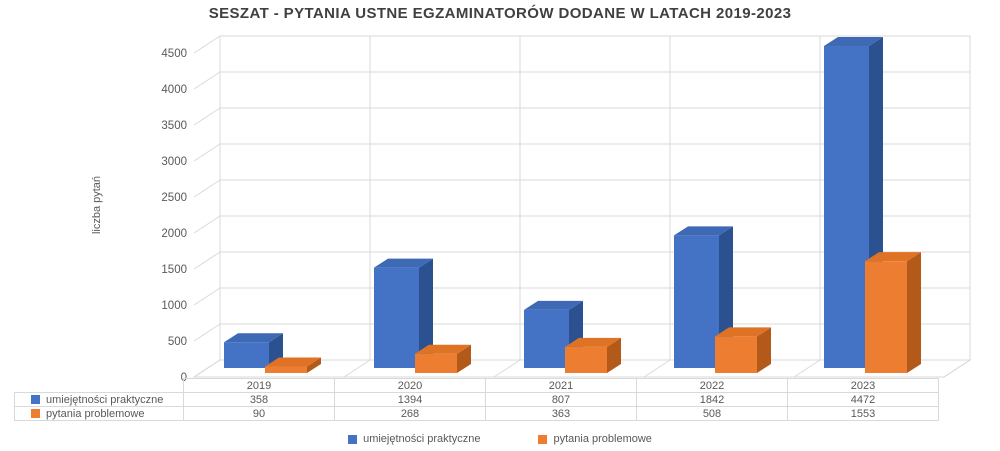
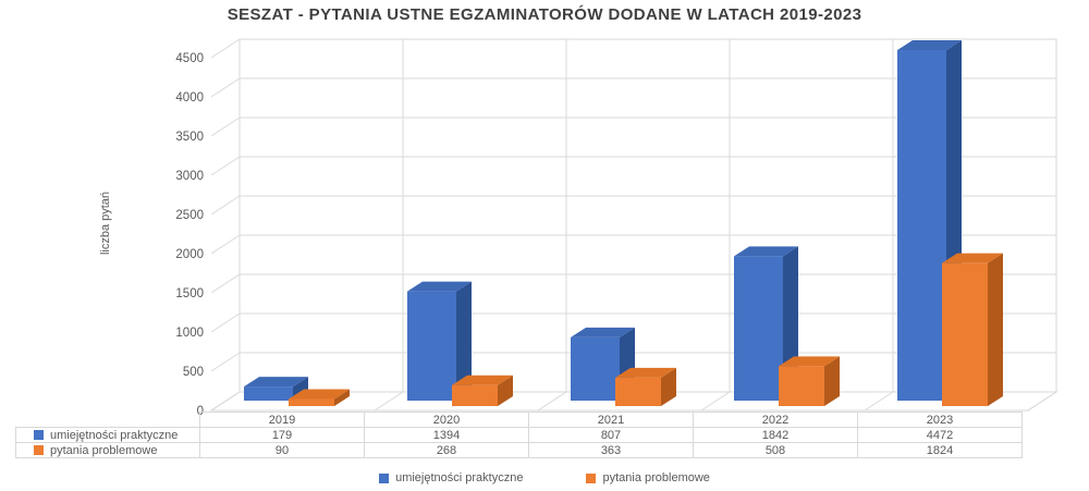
umiejętności praktyczne/2019: 358 -> 179
pytania problemowe/2023: 1553 -> 1824
